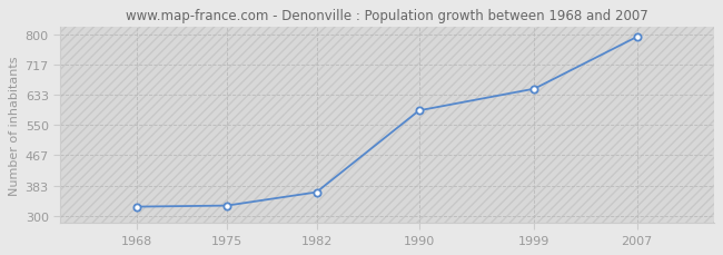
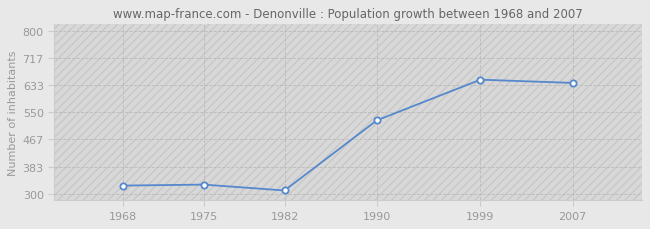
1982: 365 -> 310
1990: 590 -> 525
2007: 793 -> 640
